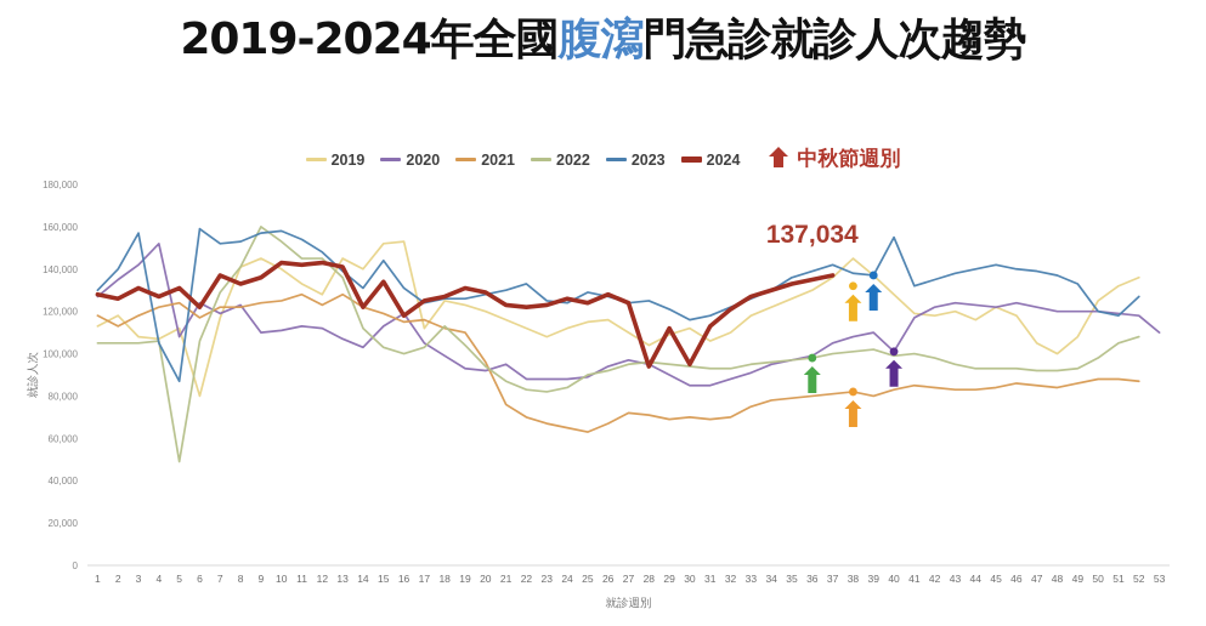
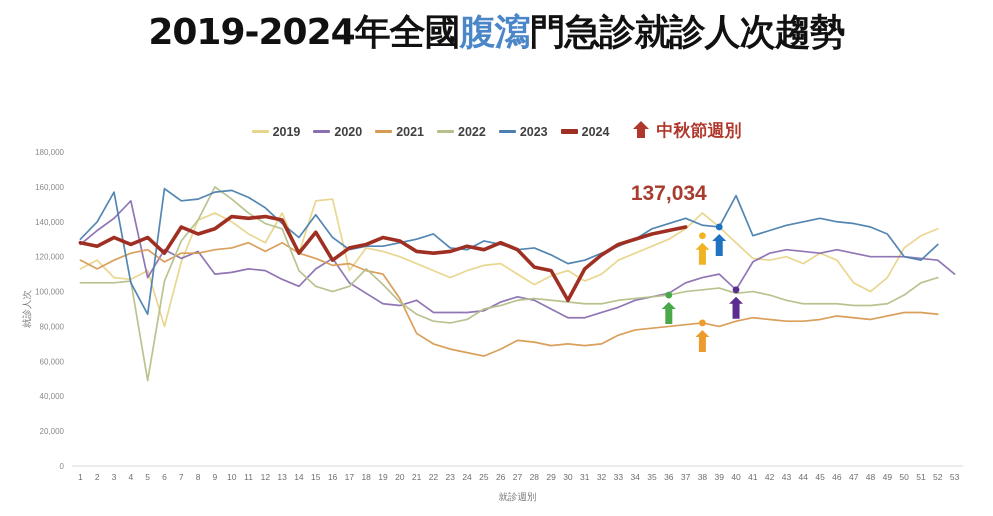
2022/12: 145000 -> 139000
2019/14: 140000 -> 122000
2024/28: 94000 -> 114000
